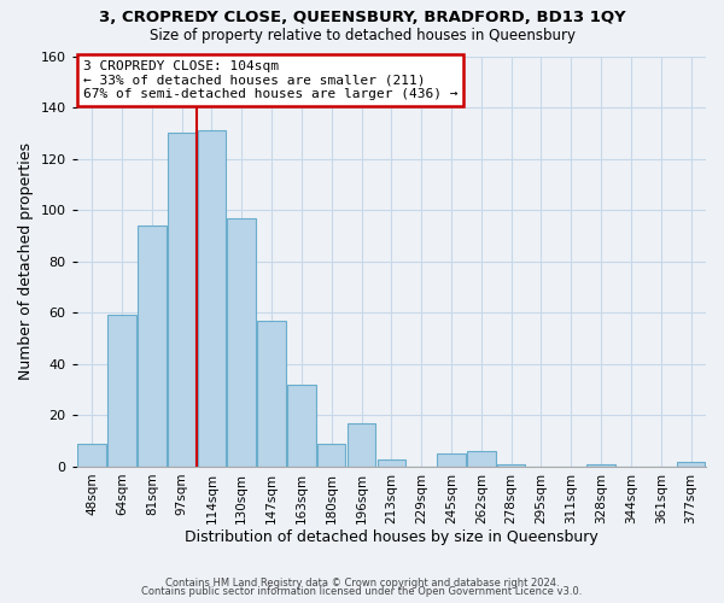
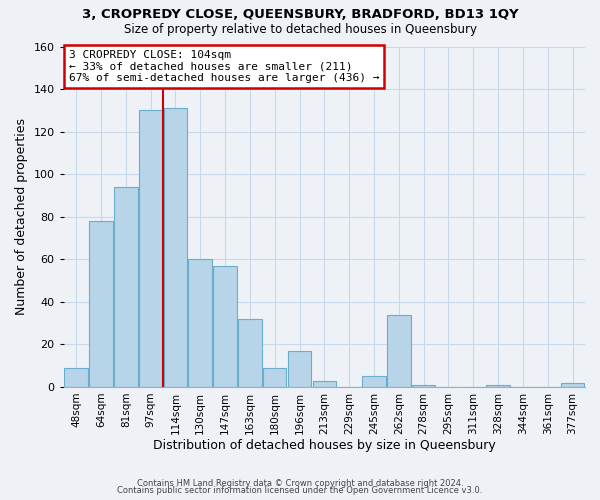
64sqm: 59 -> 78
130sqm: 97 -> 60
262sqm: 6 -> 34
